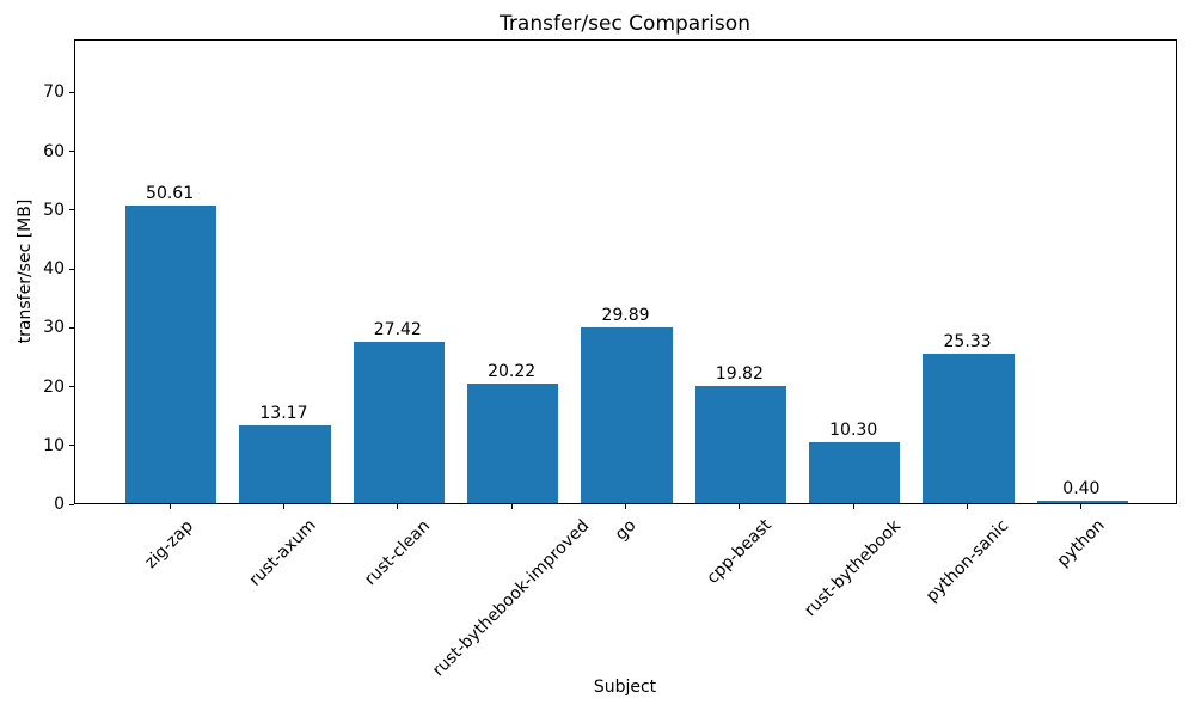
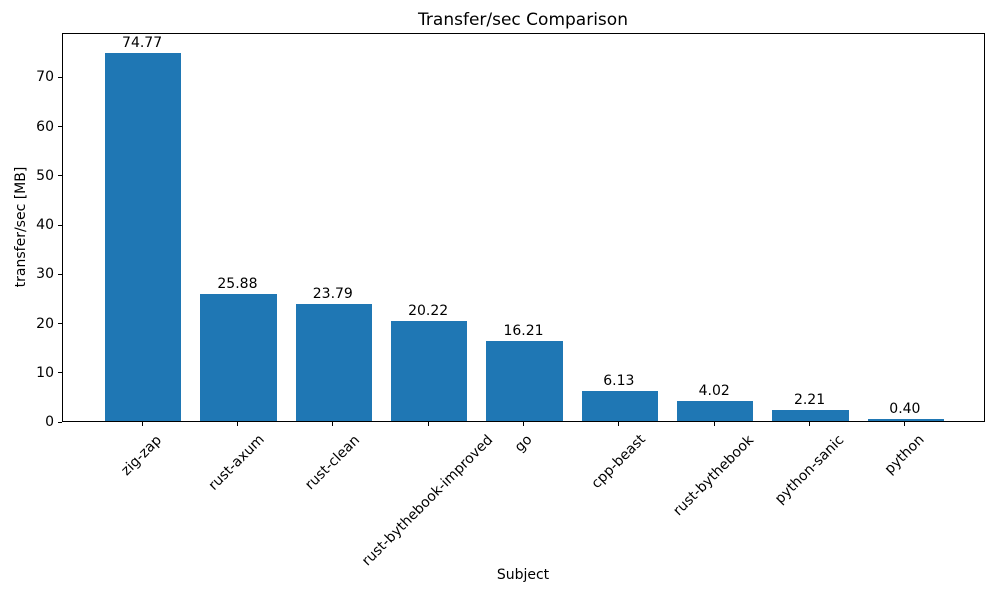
zig-zap: 50.61 -> 74.77
rust-axum: 13.17 -> 25.88
rust-clean: 27.42 -> 23.79
go: 29.89 -> 16.21
cpp-beast: 19.82 -> 6.13
rust-bythebook: 10.30 -> 4.02
python-sanic: 25.33 -> 2.21
